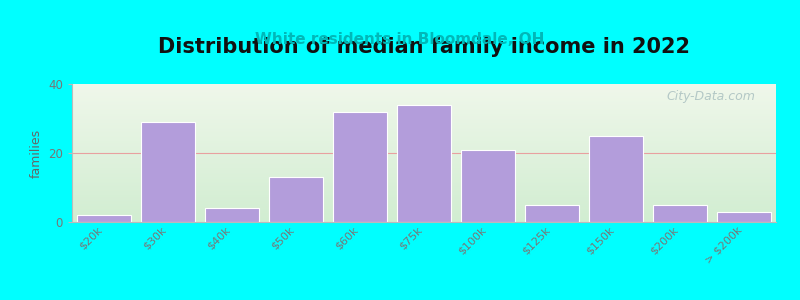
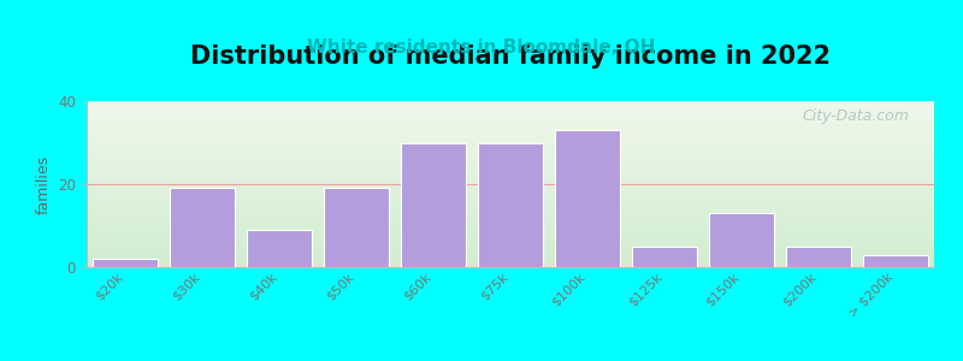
$30k: 29 -> 19
$40k: 4 -> 9
$50k: 13 -> 19
$60k: 32 -> 30
$75k: 34 -> 30
$100k: 21 -> 33
$150k: 25 -> 13
